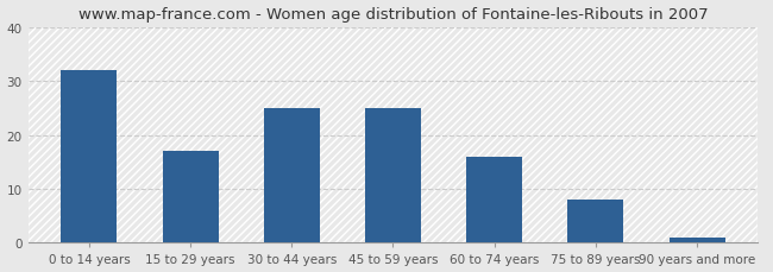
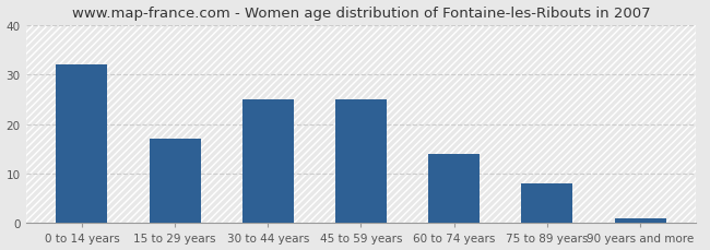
60 to 74 years: 16 -> 14
